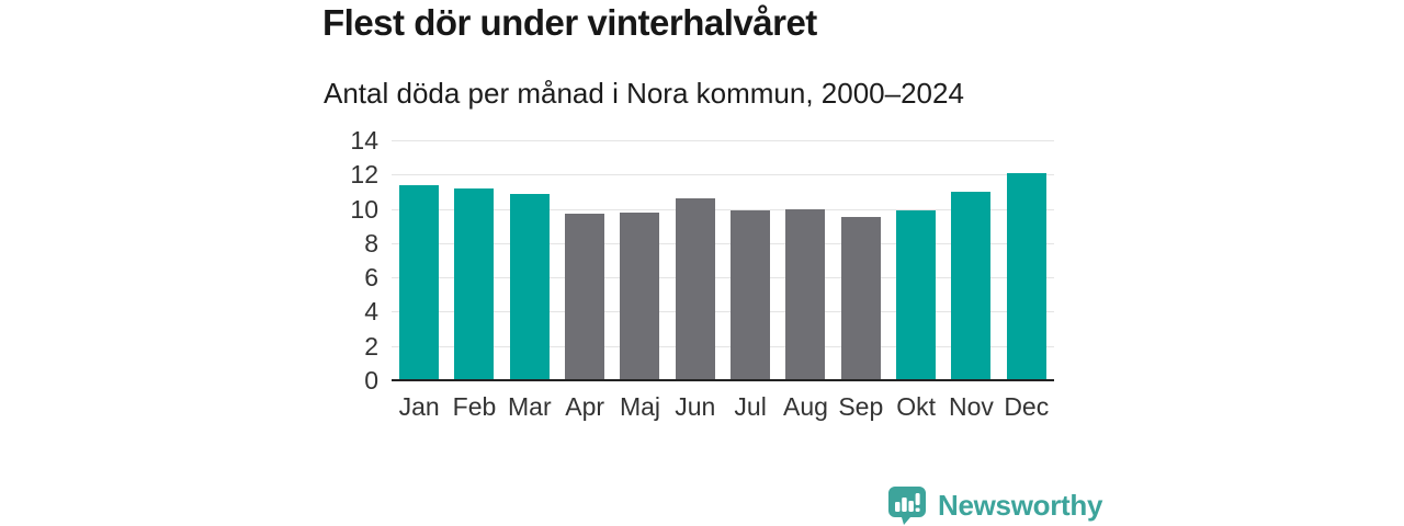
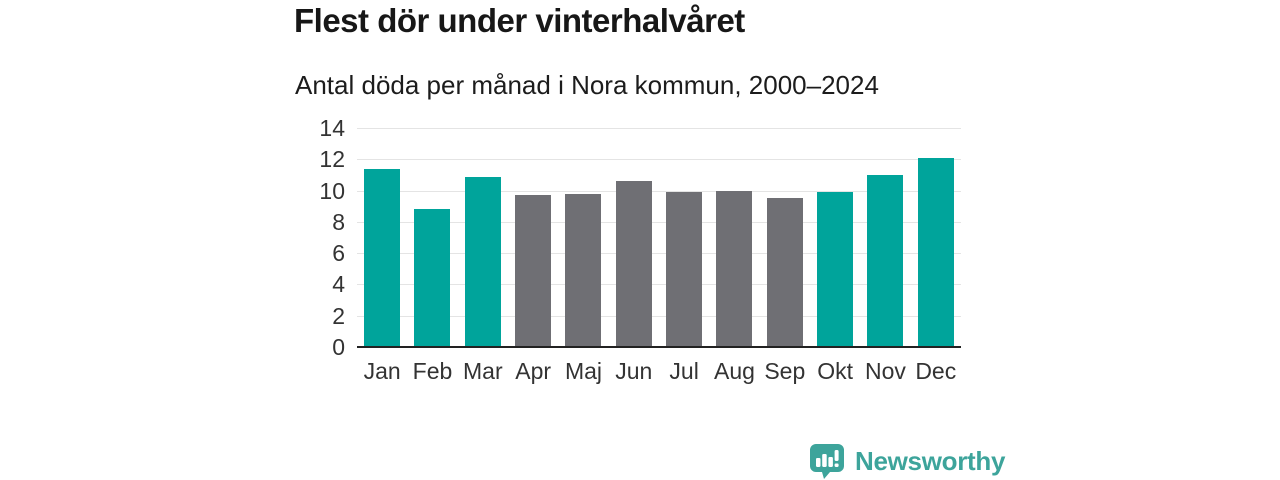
Feb: 11.2 -> 8.8
